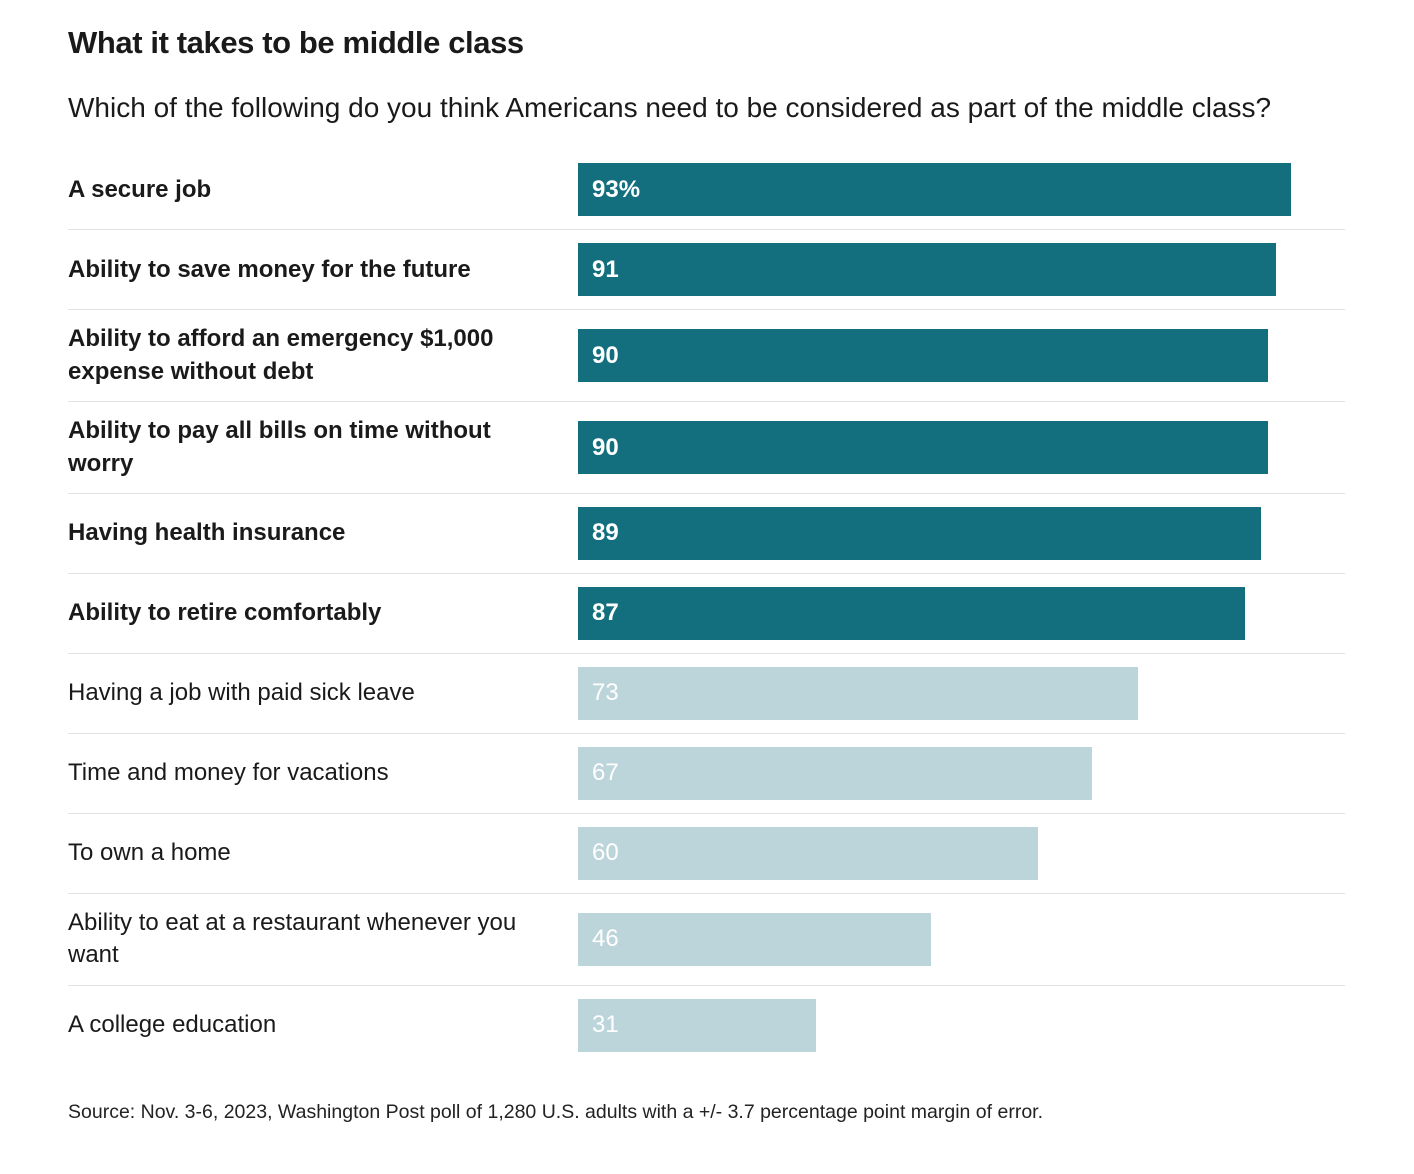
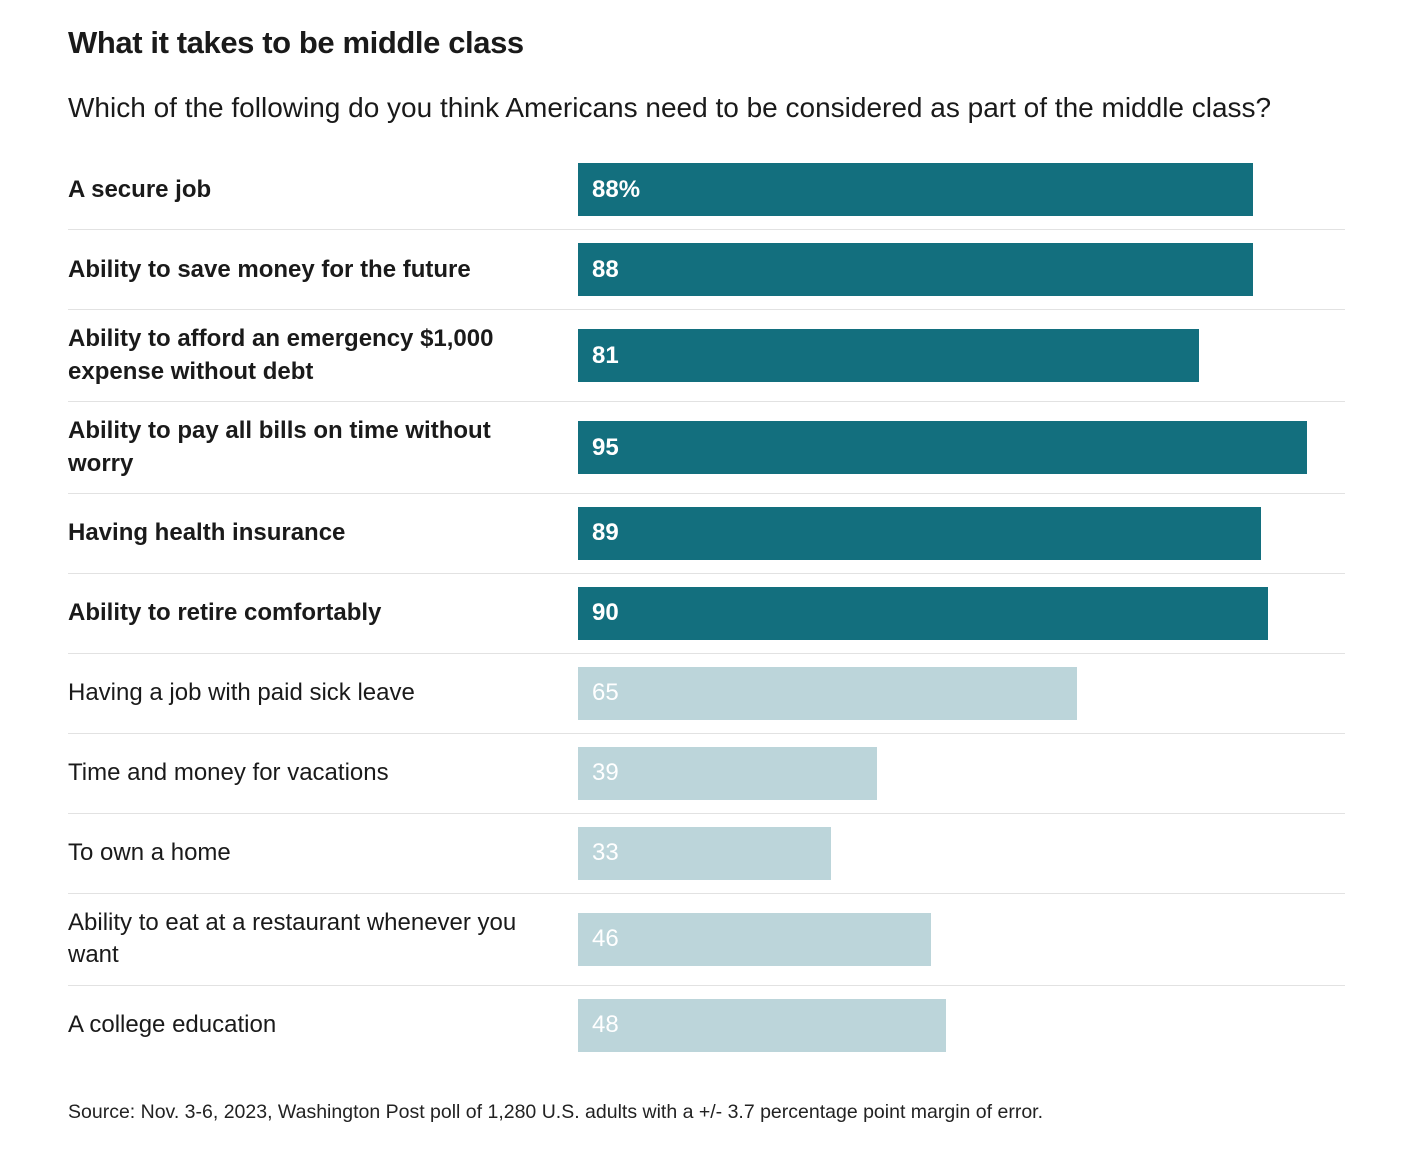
A secure job: 93% -> 88%
Ability to save money for the future: 91 -> 88
Ability to afford an emergency $1,000 expense without debt: 90 -> 81
Ability to pay all bills on time without worry: 90 -> 95
Ability to retire comfortably: 87 -> 90
Having a job with paid sick leave: 73 -> 65
Time and money for vacations: 67 -> 39
To own a home: 60 -> 33
A college education: 31 -> 48
